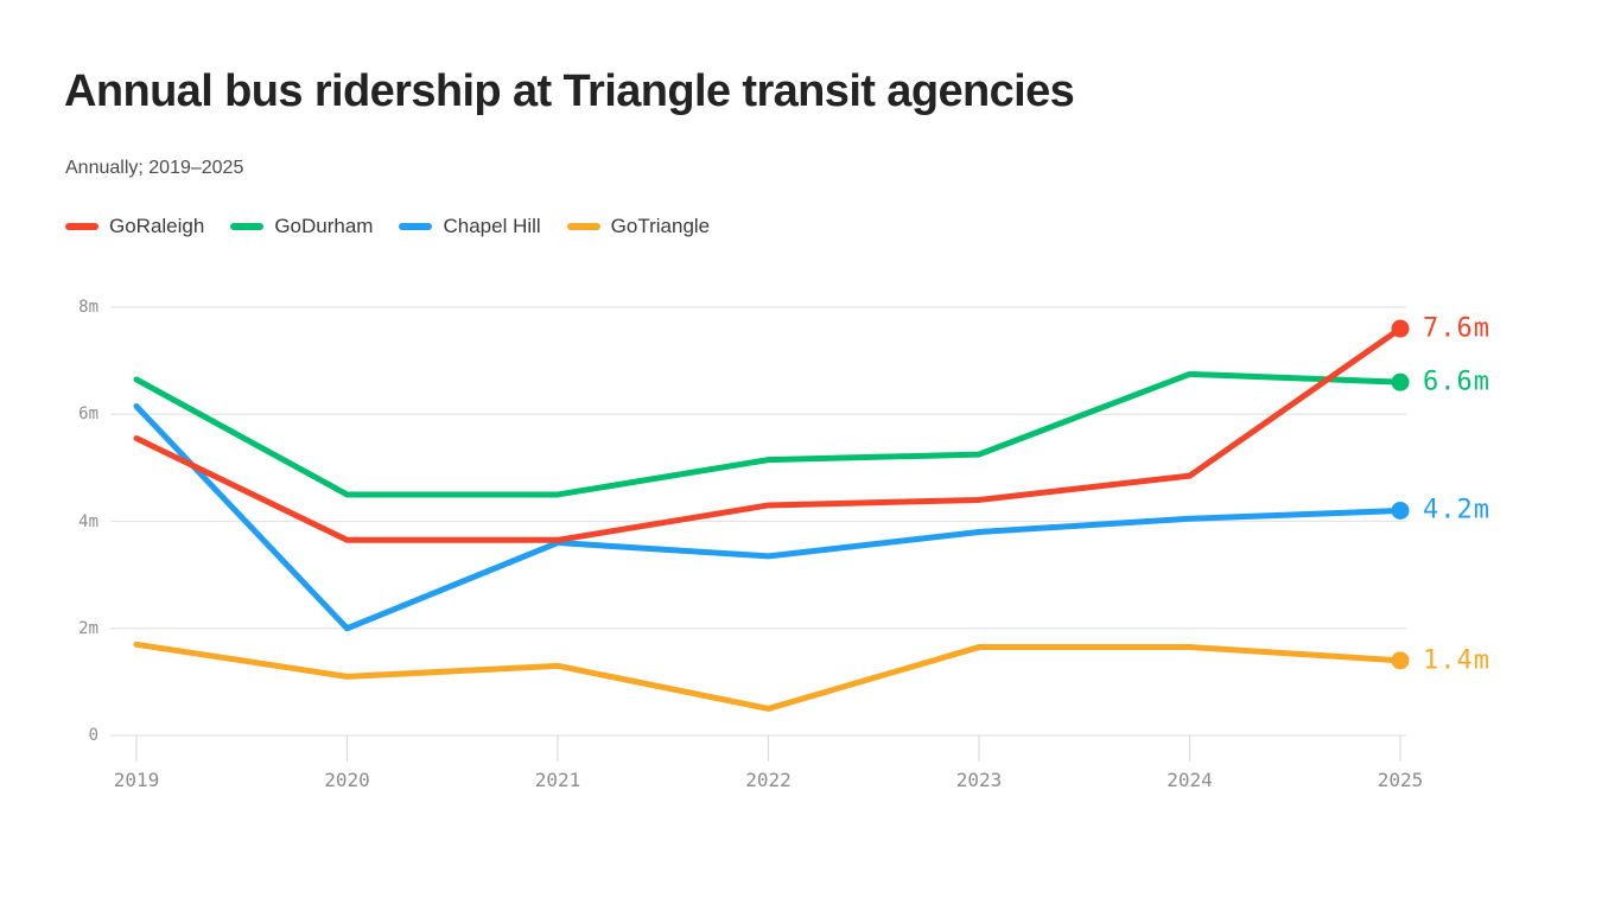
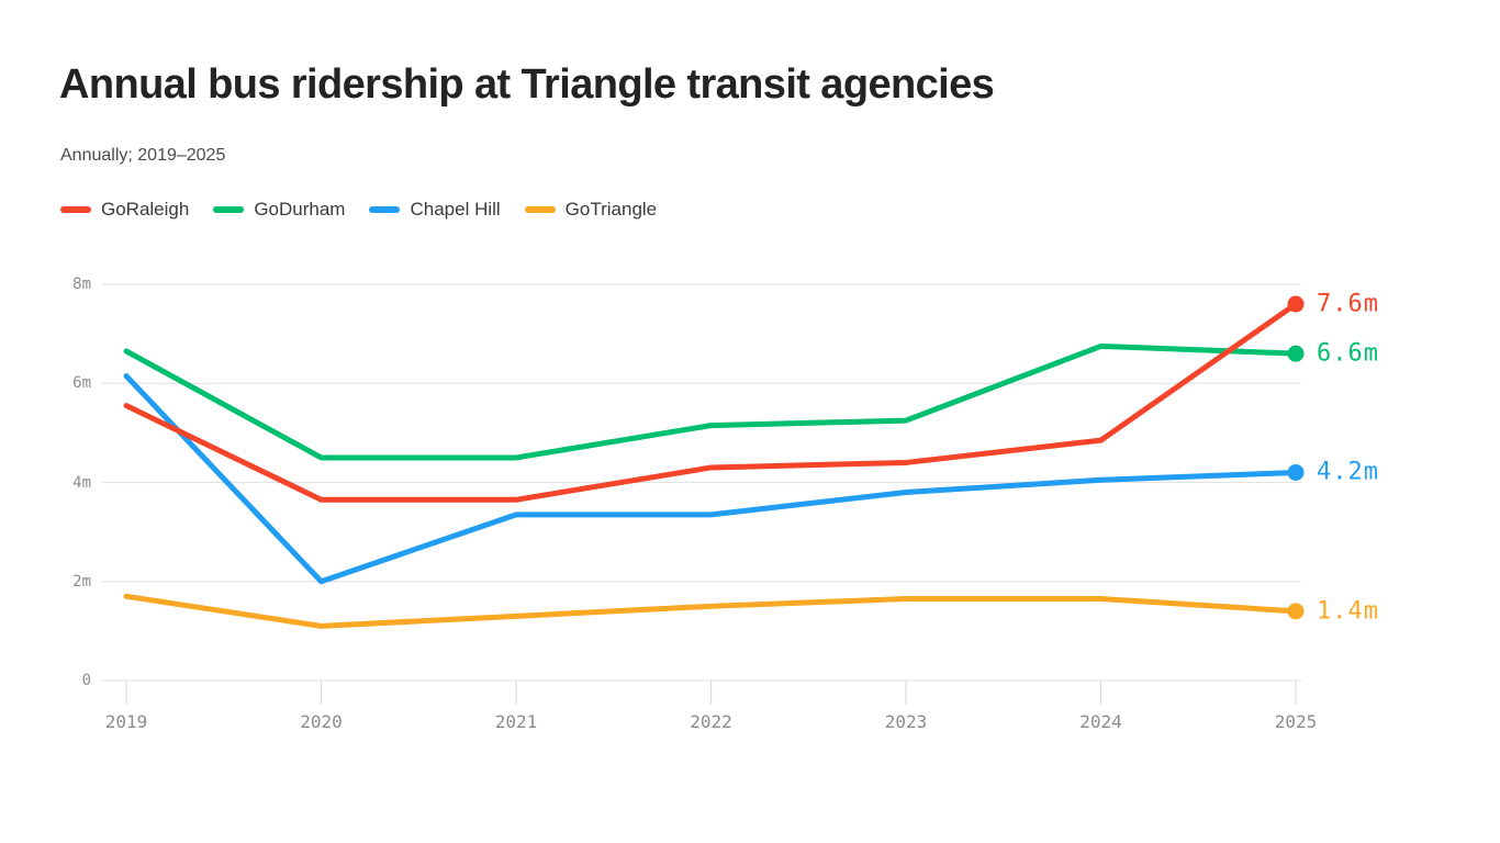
Chapel Hill/2021: 3.6m -> 3.4m
GoTriangle/2022: 0.5m -> 1.5m
